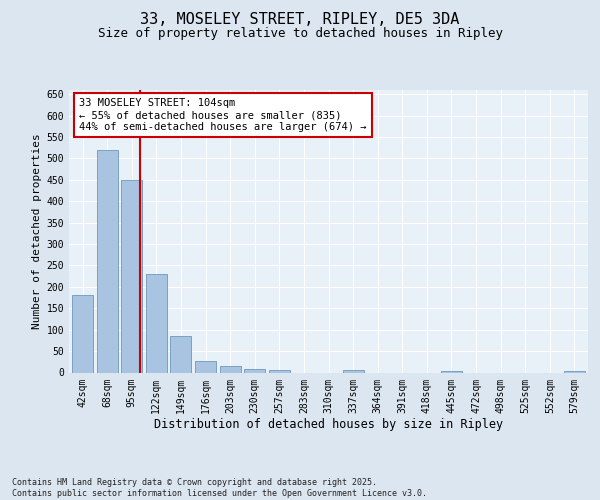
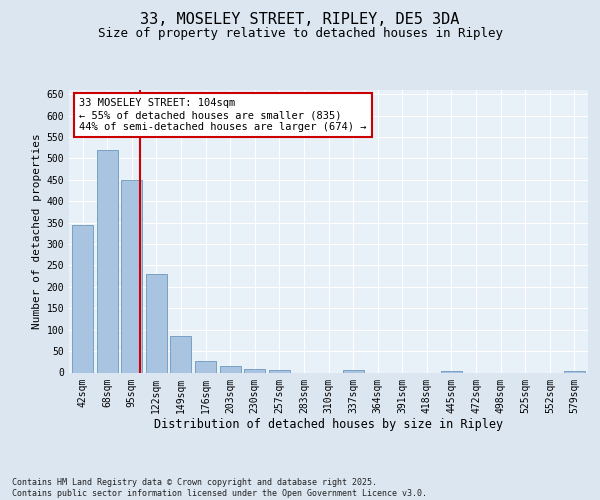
42sqm: 180 -> 345
